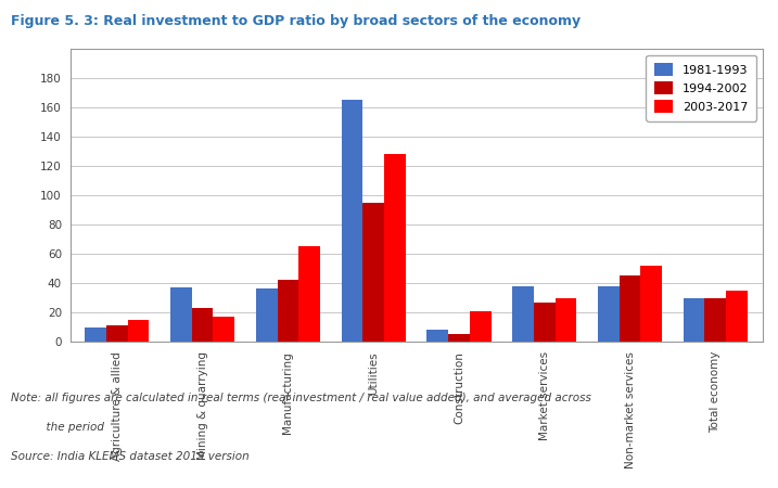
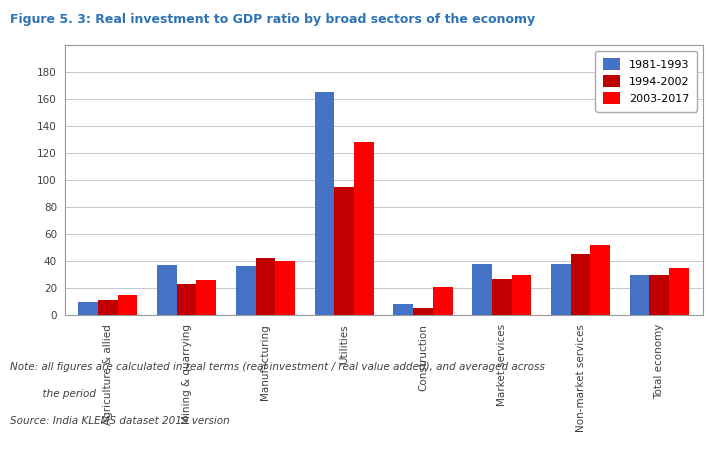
2003-2017/Mining & quarrying: 17 -> 26
2003-2017/Manufacturing: 65 -> 40
